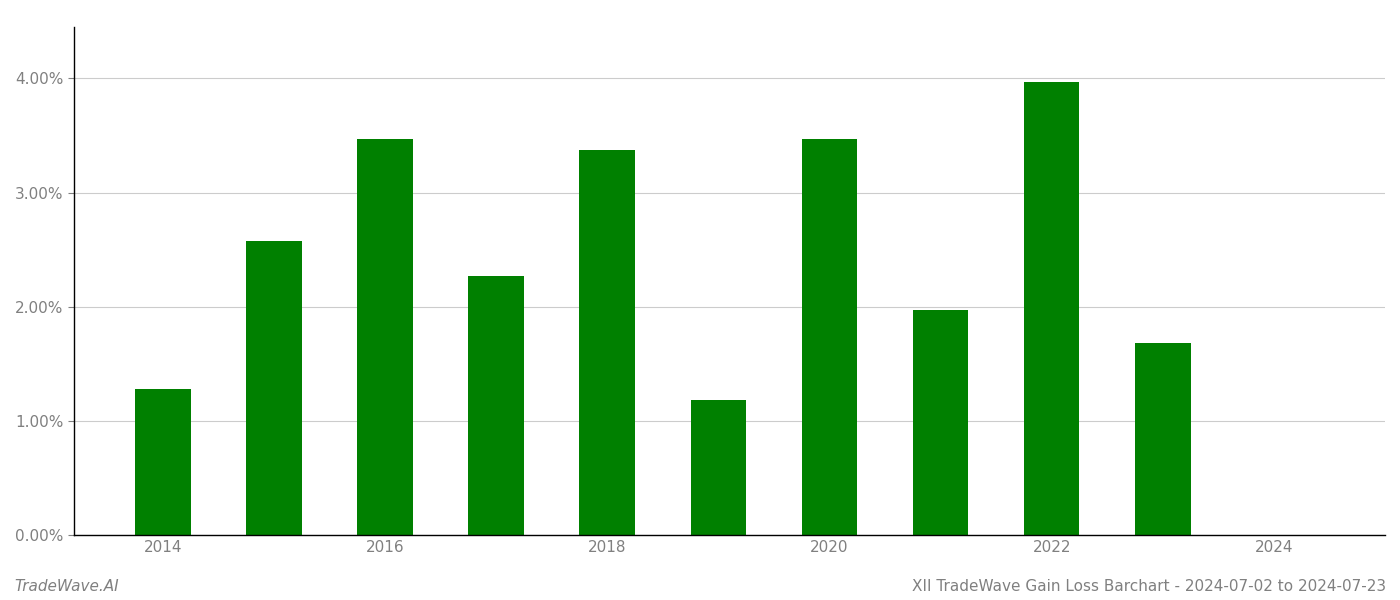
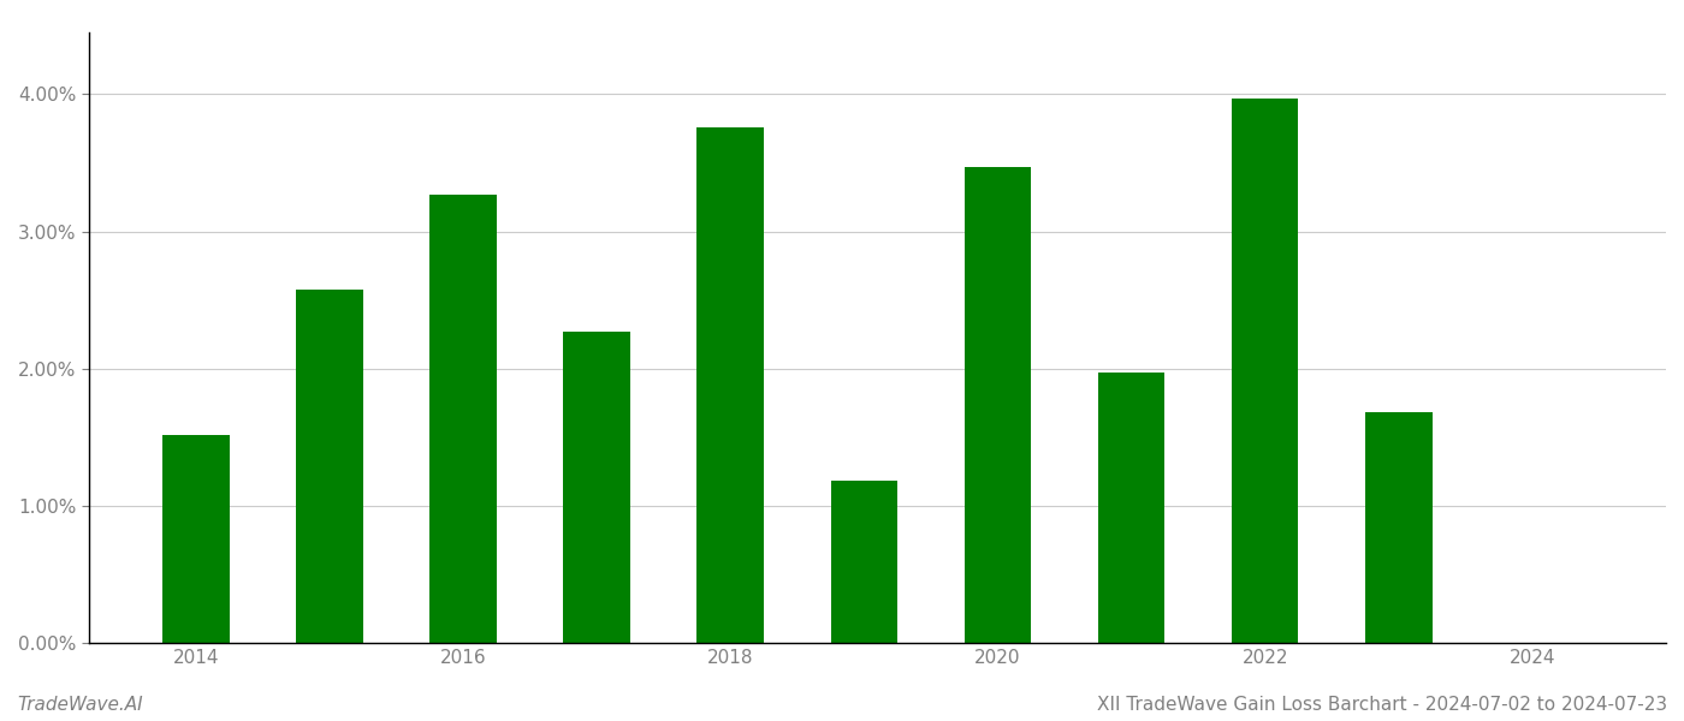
2014: 1.28% -> 1.52%
2016: 3.47% -> 3.27%
2018: 3.37% -> 3.76%
